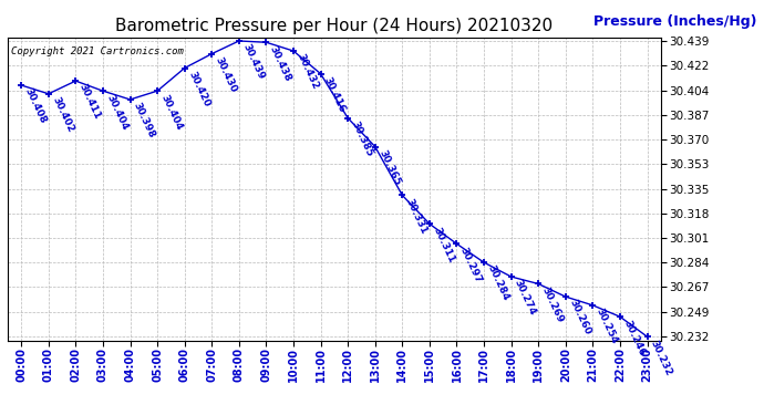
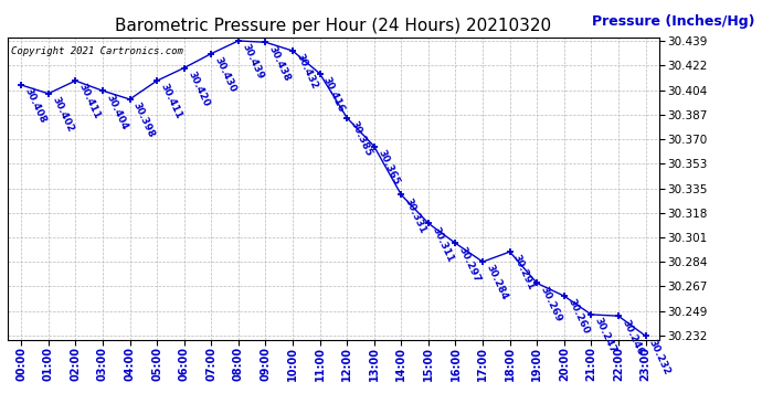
05:00: 30.404 -> 30.411
18:00: 30.274 -> 30.291
21:00: 30.254 -> 30.247
